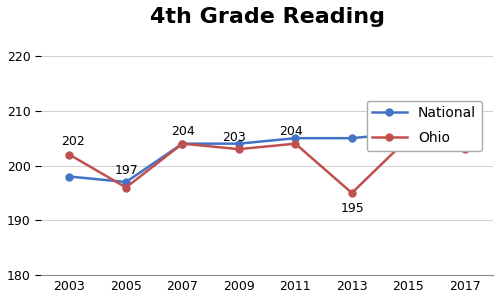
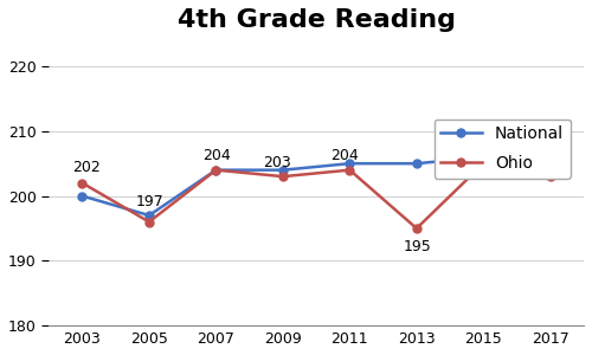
National/2003: 198 -> 200
